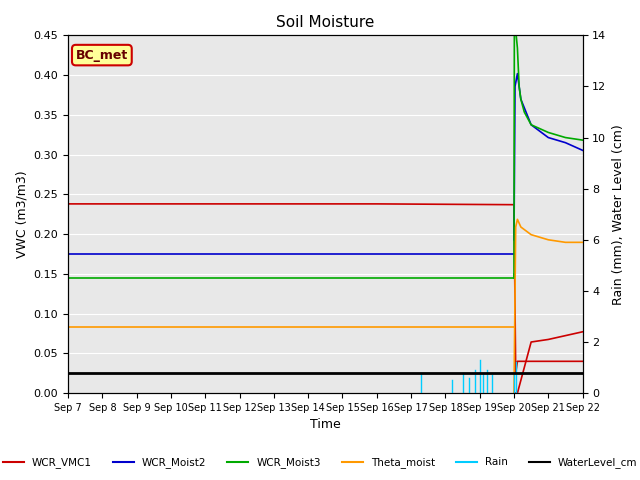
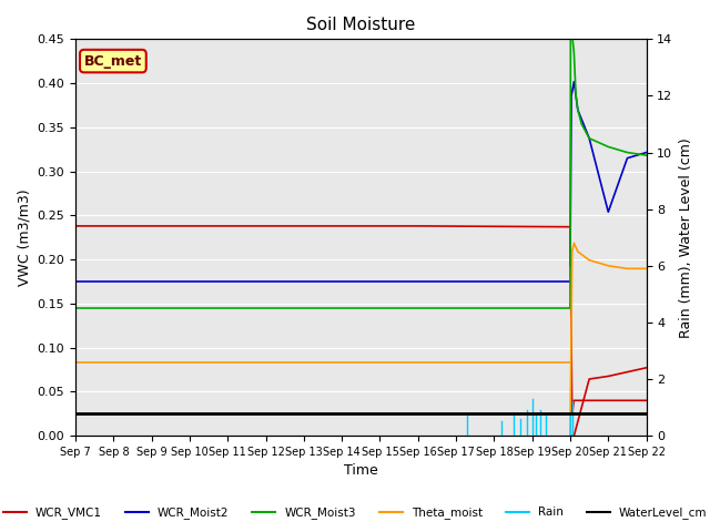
WCR_Moist2/Sep 21: 10.0 -> 7.9
WCR_Moist2/Sep 22: 9.5 -> 10.0
